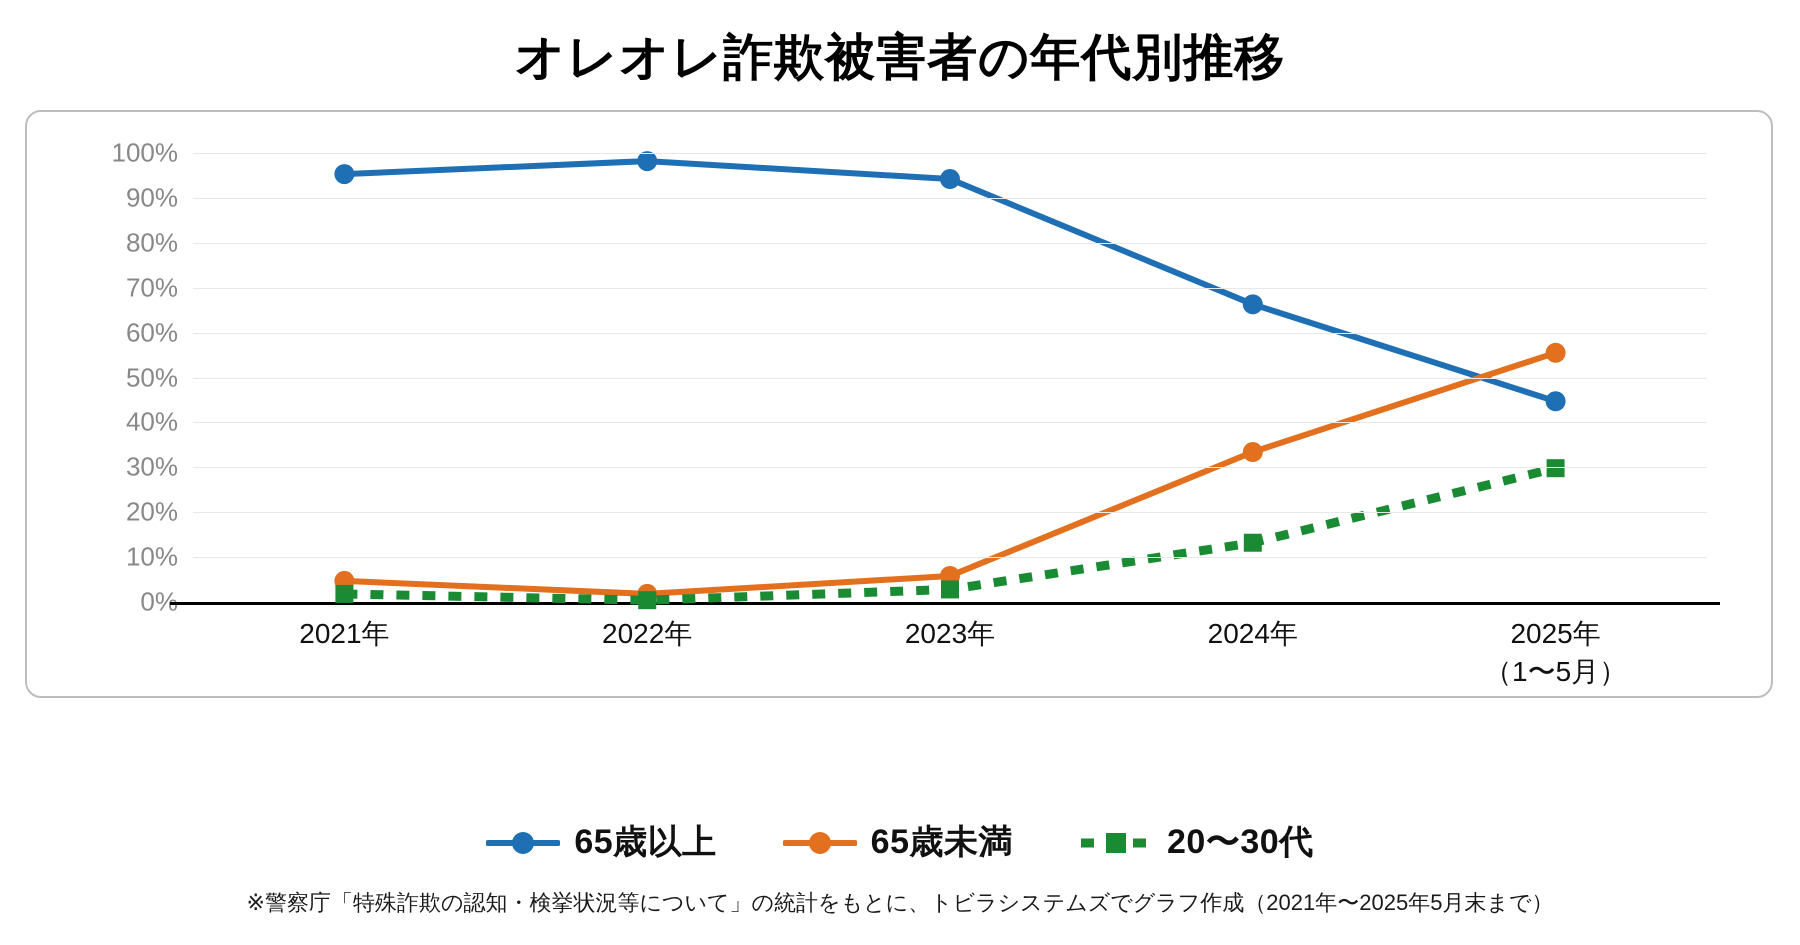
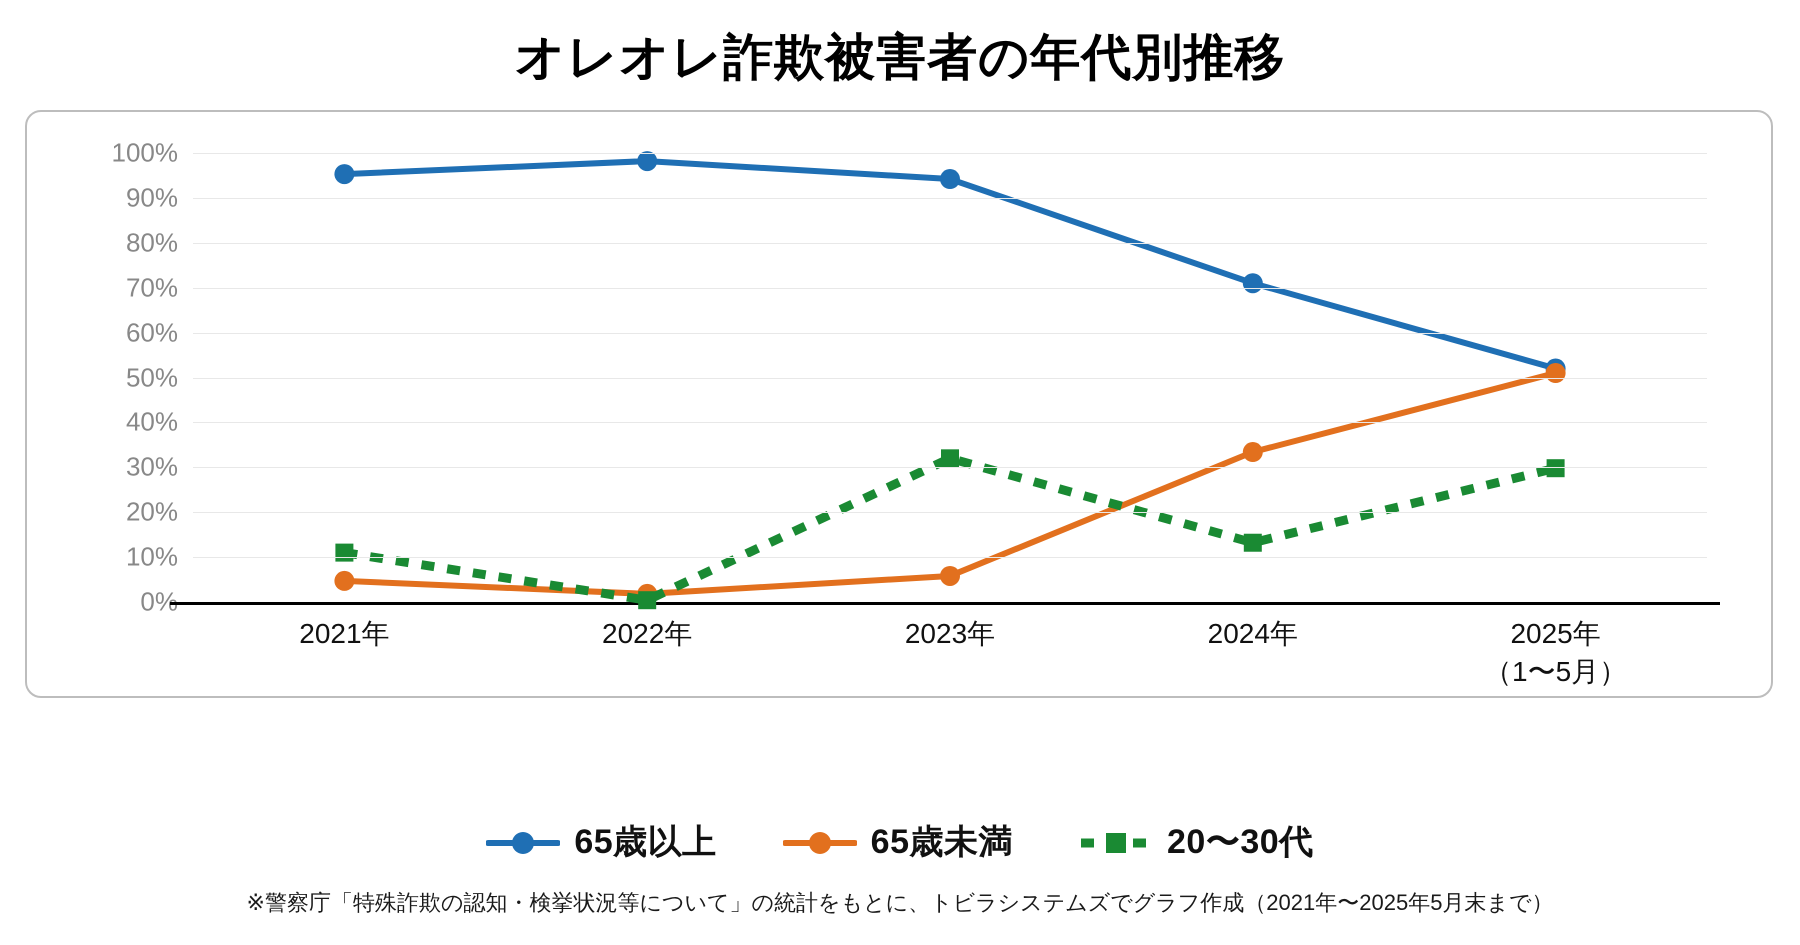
20〜30代/2021年: 2% -> 11%
20〜30代/2023年: 3% -> 32%
65歳以上/2024年: 66% -> 71%
65歳以上/2025年（1〜5月）: 45% -> 52%
65歳未満/2025年（1〜5月）: 56% -> 51%
